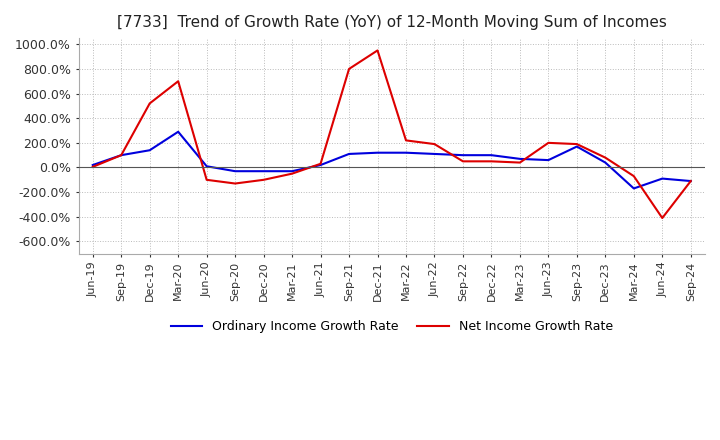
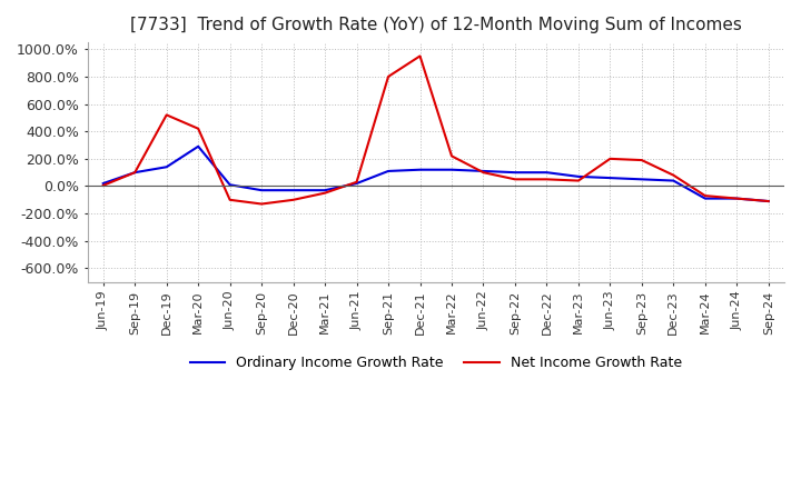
Net Income Growth Rate/Mar-20: 700% -> 420%
Net Income Growth Rate/Jun-22: 190% -> 100%
Ordinary Income Growth Rate/Sep-23: 170% -> 50%
Ordinary Income Growth Rate/Mar-24: -170% -> -90%
Net Income Growth Rate/Jun-24: -410% -> -90%
